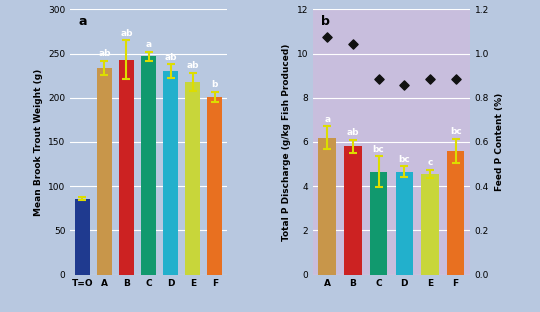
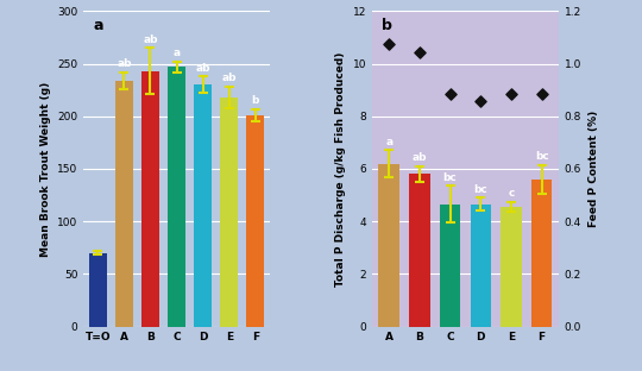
T=O: 86 -> 70
